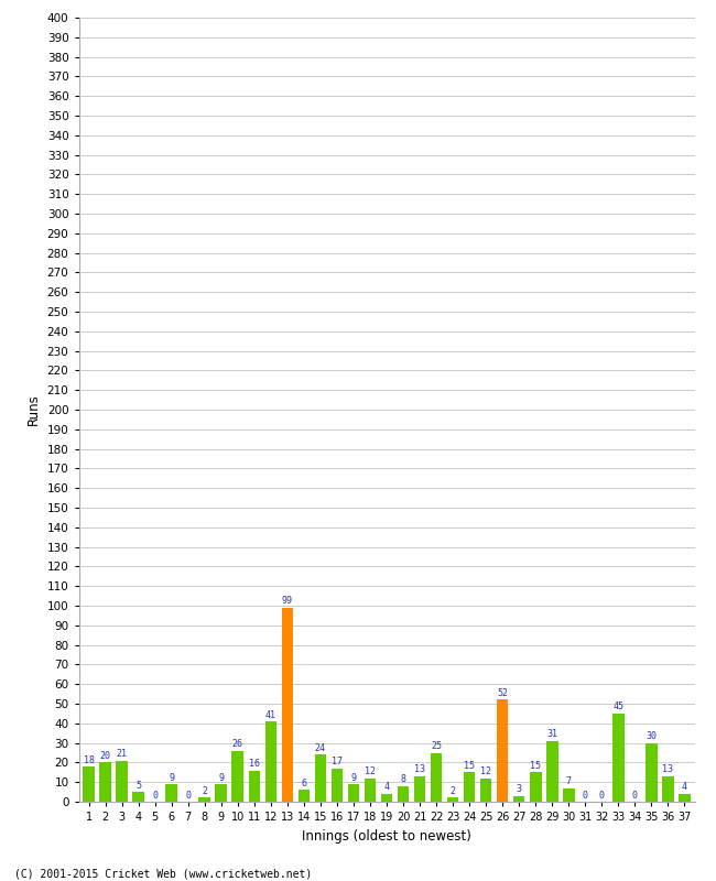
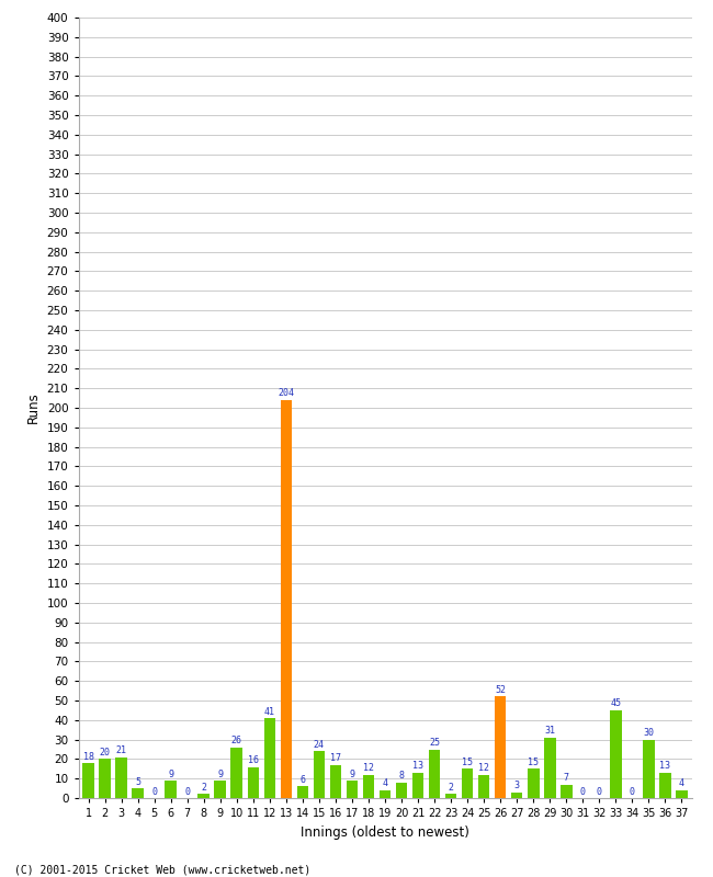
13: 99 -> 204
